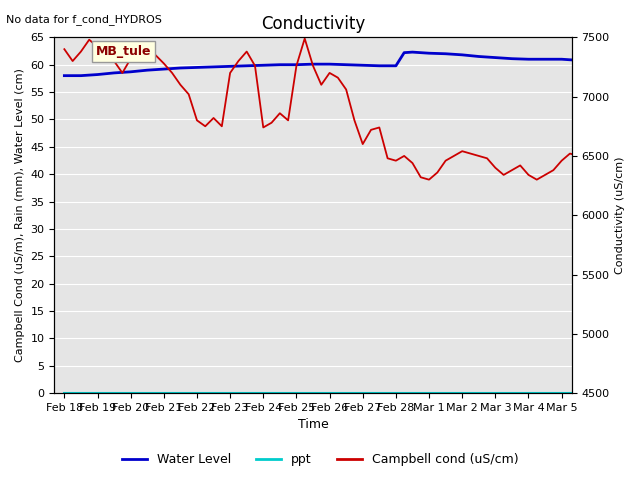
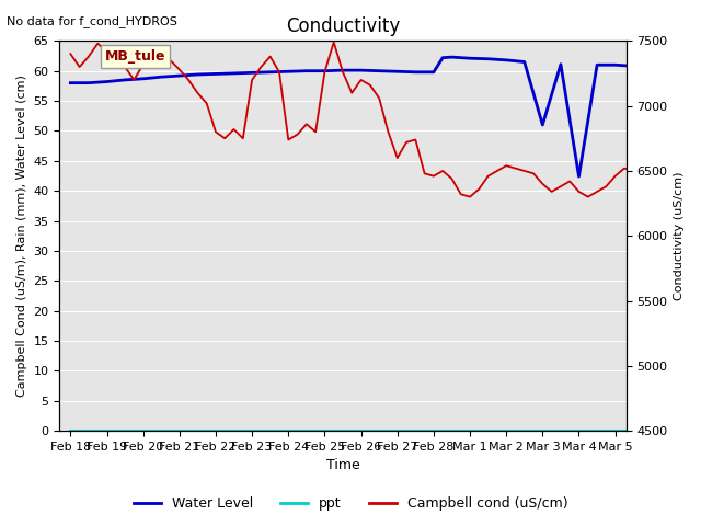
Water Level/Mar 3: 61.3 -> 51.0
Water Level/Mar 4: 61.0 -> 42.4
